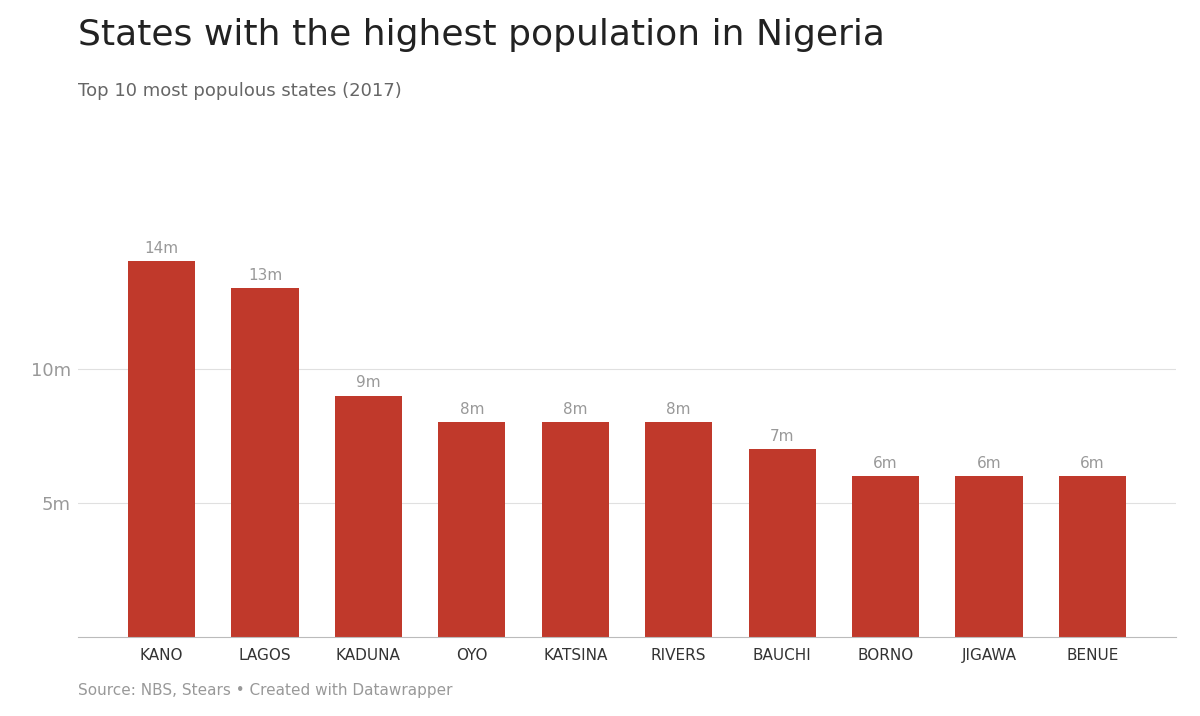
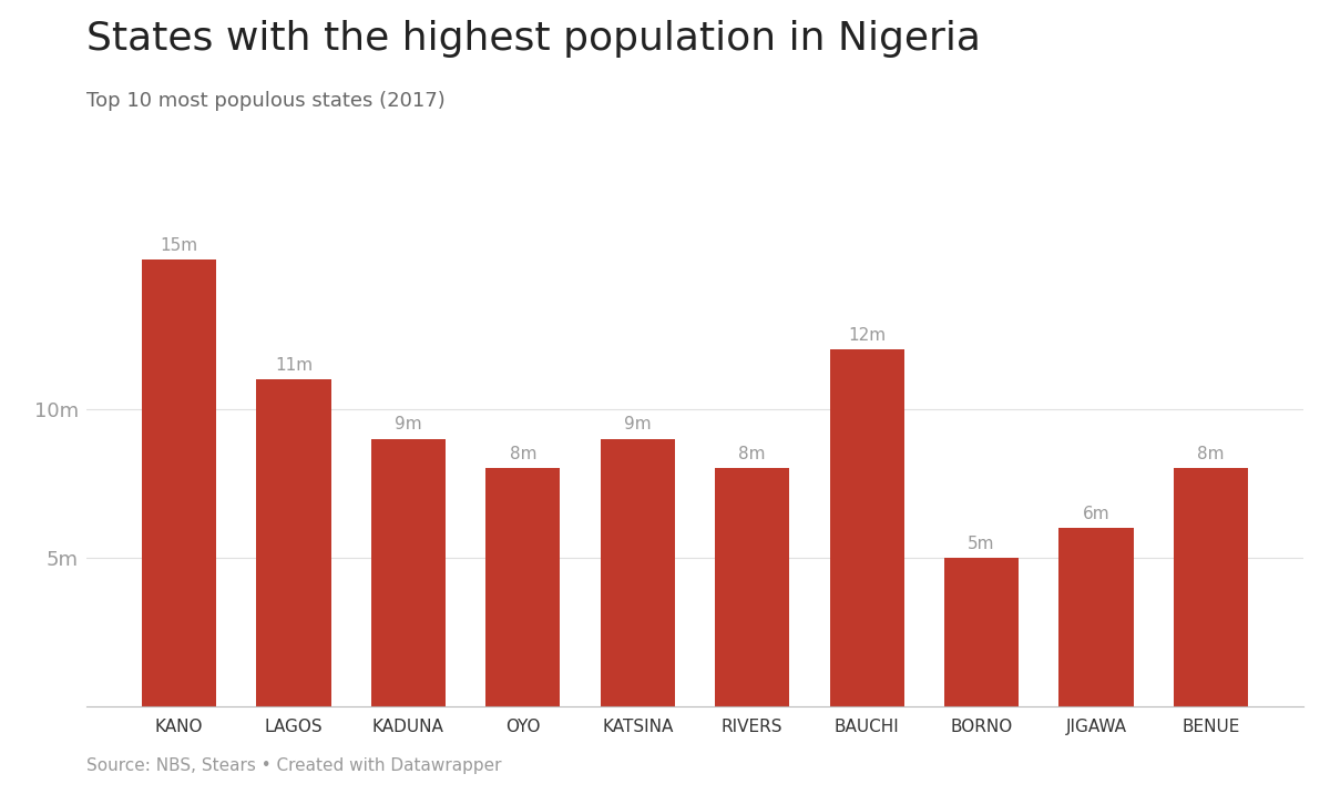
KANO: 14m -> 15m
LAGOS: 13m -> 11m
KATSINA: 8m -> 9m
BAUCHI: 7m -> 12m
BORNO: 6m -> 5m
BENUE: 6m -> 8m
